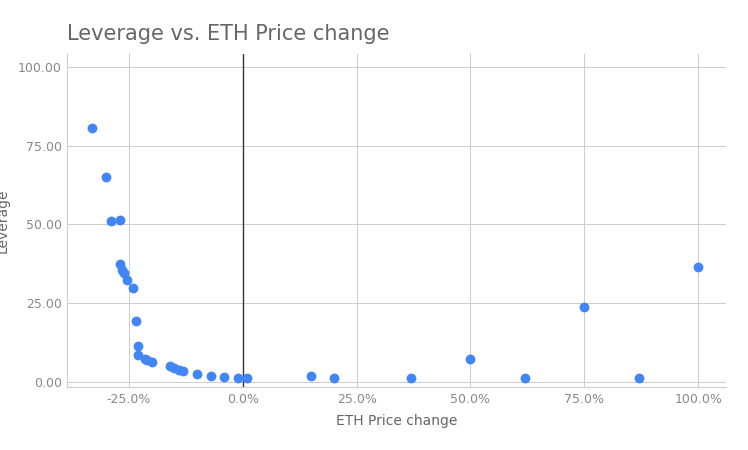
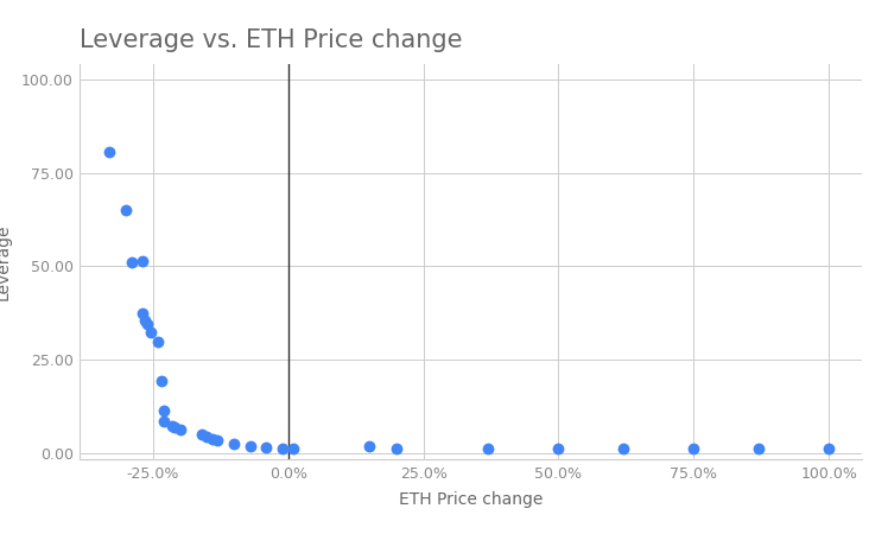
50.0%: 7.5 -> 1.2
75.0%: 24.0 -> 1.2
100.0%: 36.5 -> 1.2
